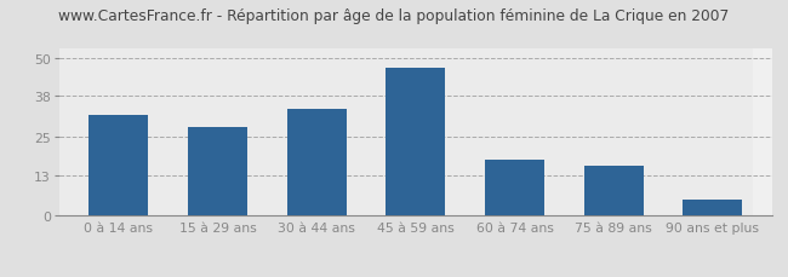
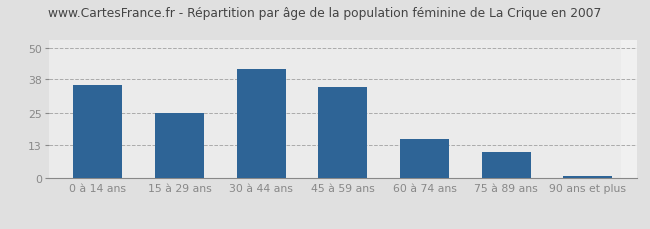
0 à 14 ans: 32 -> 36
15 à 29 ans: 28 -> 25
30 à 44 ans: 34 -> 42
45 à 59 ans: 47 -> 35
60 à 74 ans: 18 -> 15
75 à 89 ans: 16 -> 10
90 ans et plus: 5 -> 1
